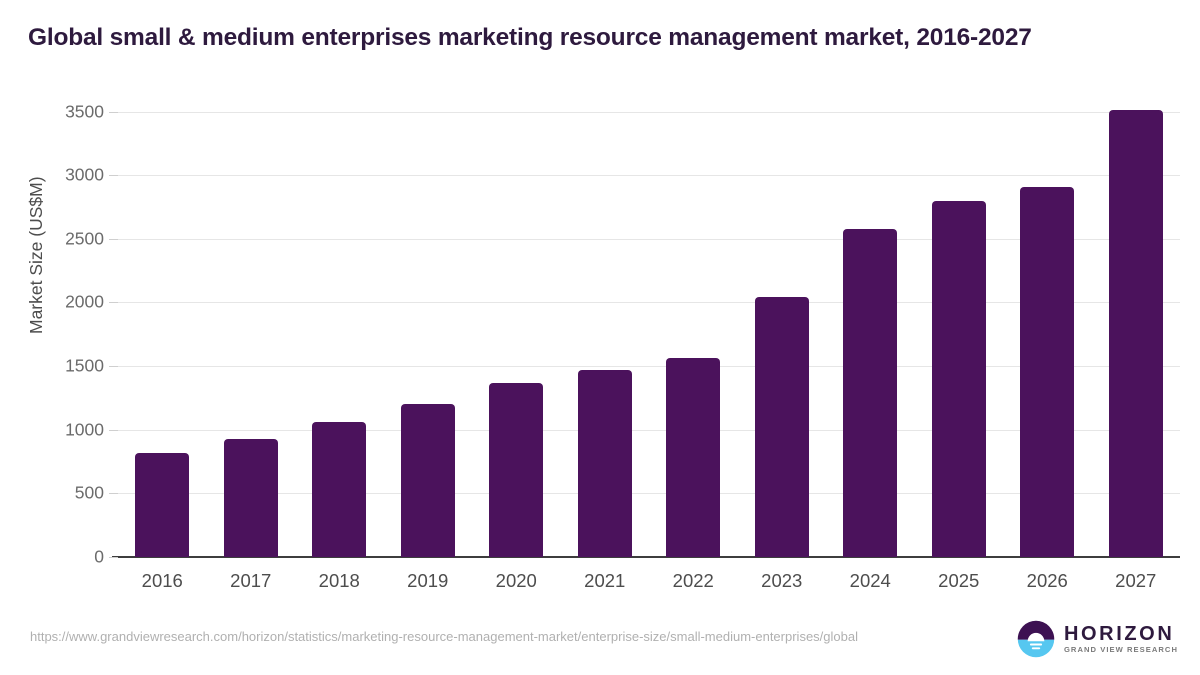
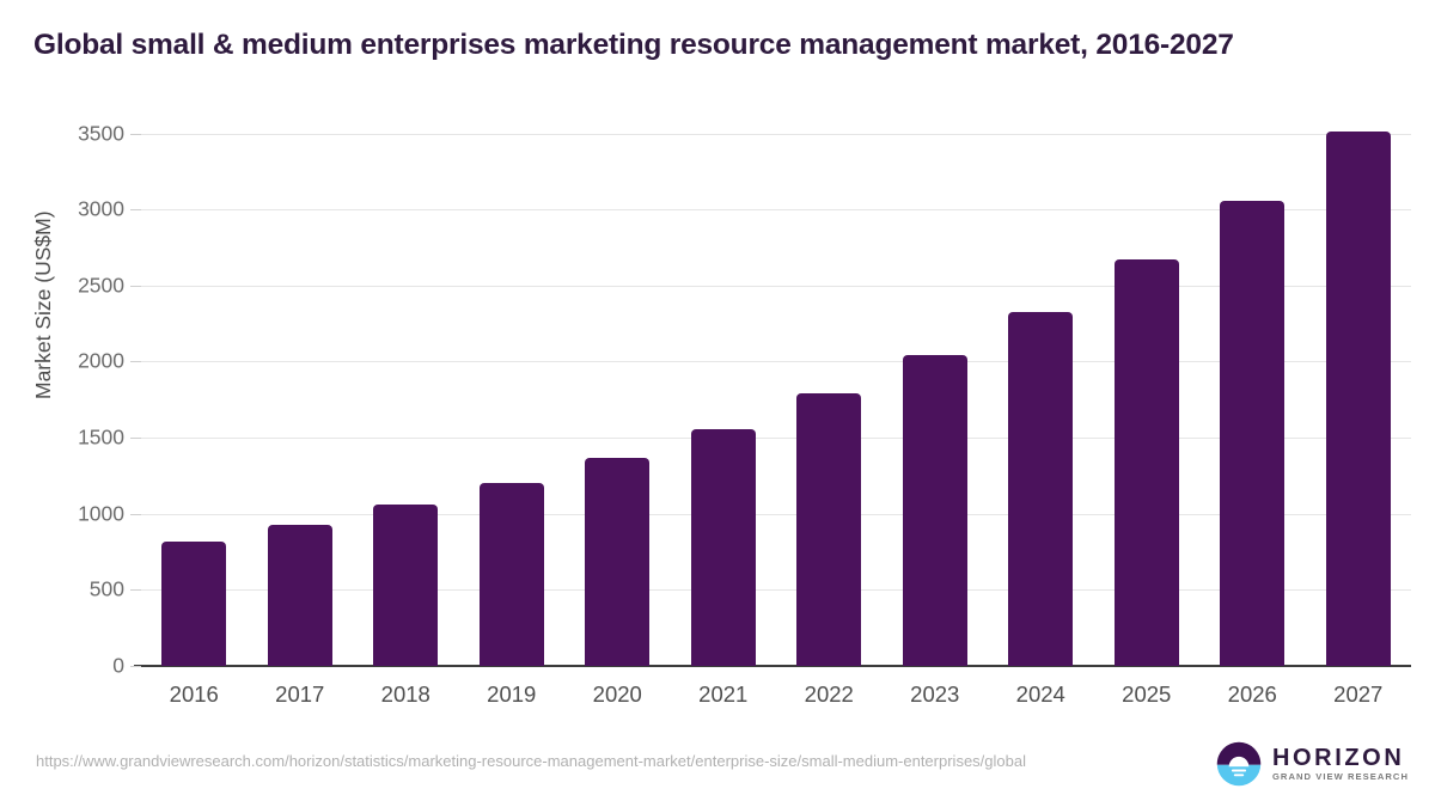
2021: 1470 -> 1560
2022: 1560 -> 1790
2024: 2580 -> 2320
2025: 2800 -> 2670
2026: 2910 -> 3060
